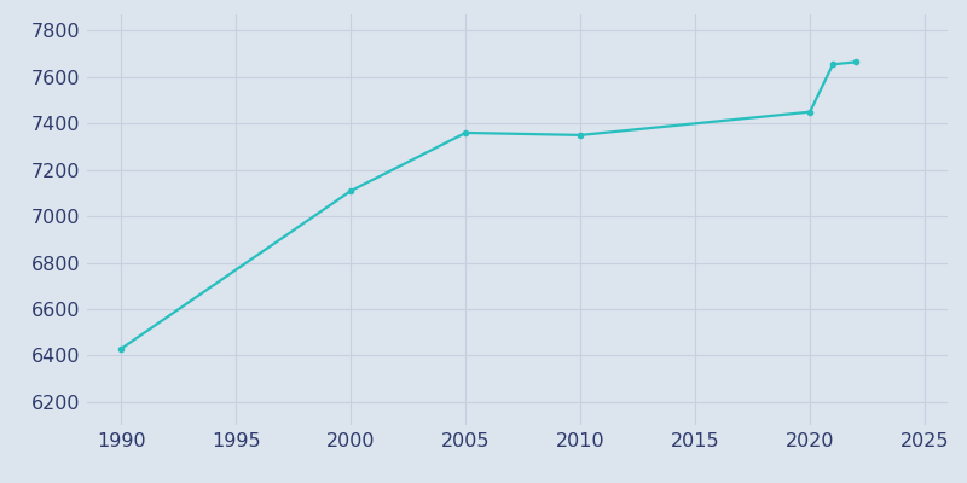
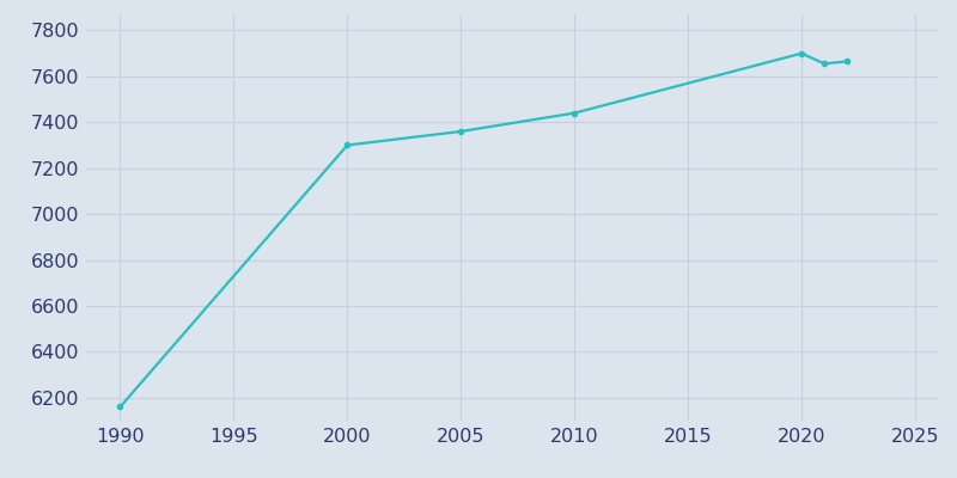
1990: 6430 -> 6160
2000: 7110 -> 7300
2010: 7350 -> 7440
2020: 7450 -> 7700
